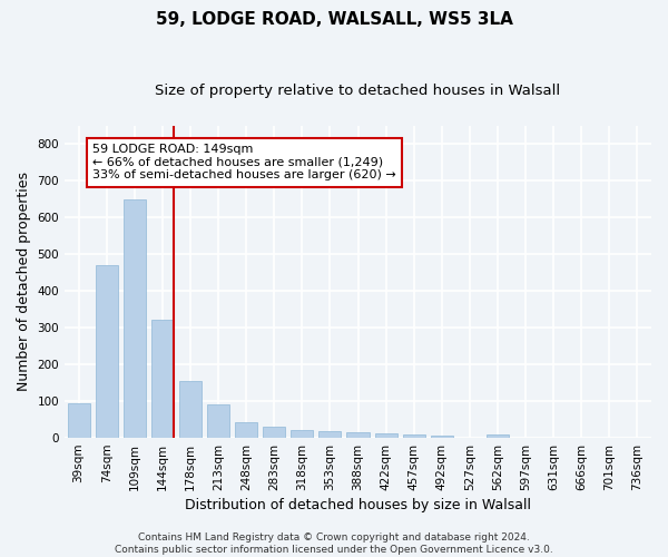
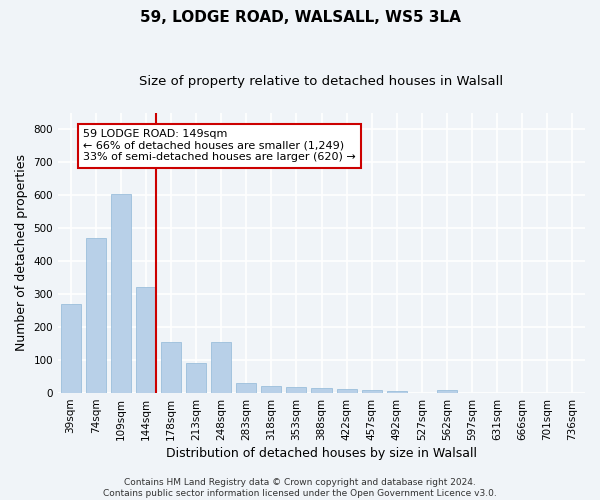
39sqm: 95 -> 270
109sqm: 648 -> 605
248sqm: 42 -> 155
